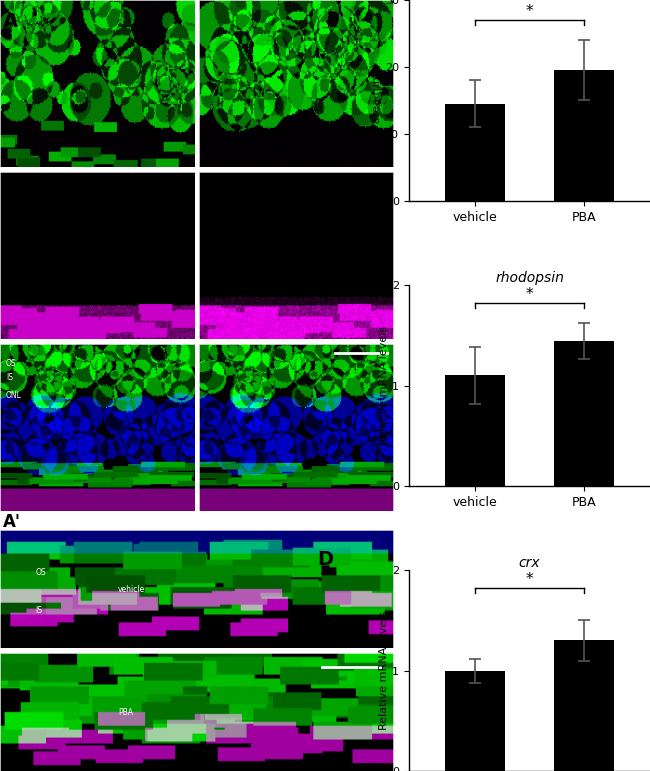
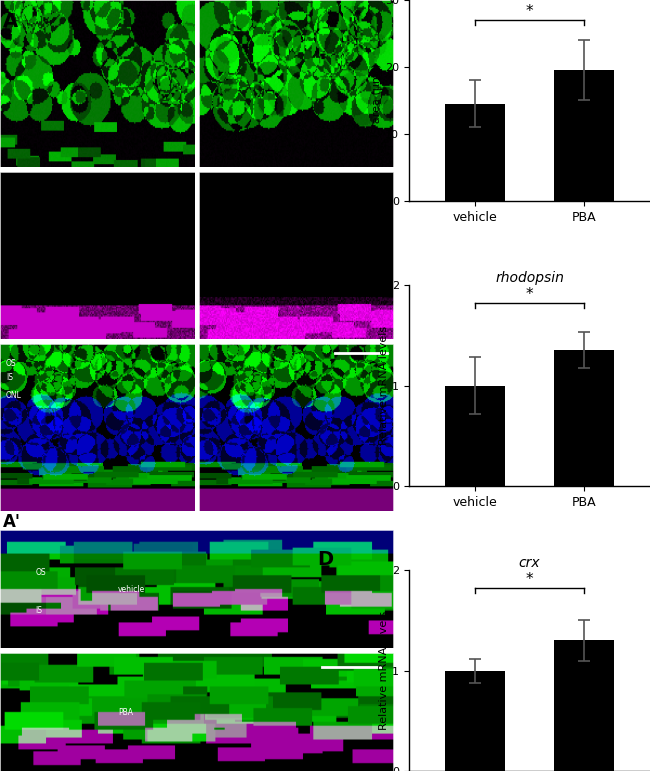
rhodopsin/vehicle: 1.10 -> 1.00
rhodopsin/PBA: 1.44 -> 1.35
